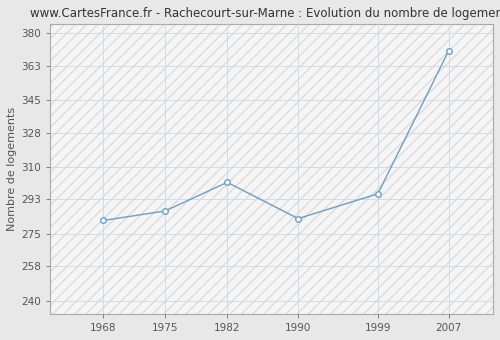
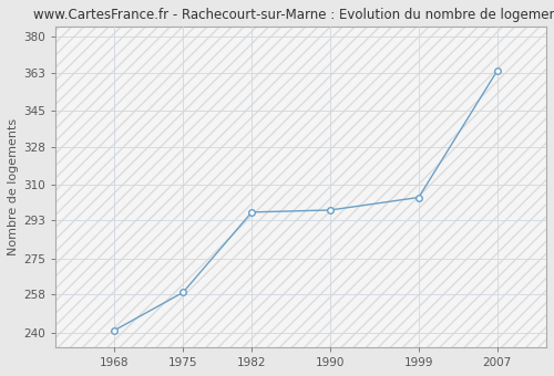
1968: 282 -> 241
1975: 287 -> 259
1982: 302 -> 297
1990: 283 -> 298
1999: 296 -> 304
2007: 371 -> 364
